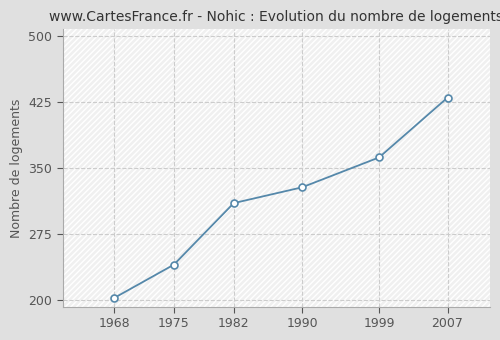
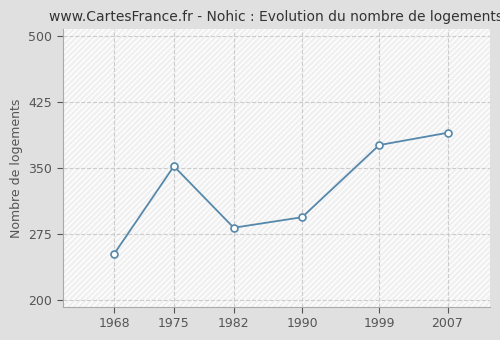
1968: 202 -> 252
1975: 240 -> 352
1982: 310 -> 282
1990: 328 -> 294
1999: 362 -> 376
2007: 430 -> 390
